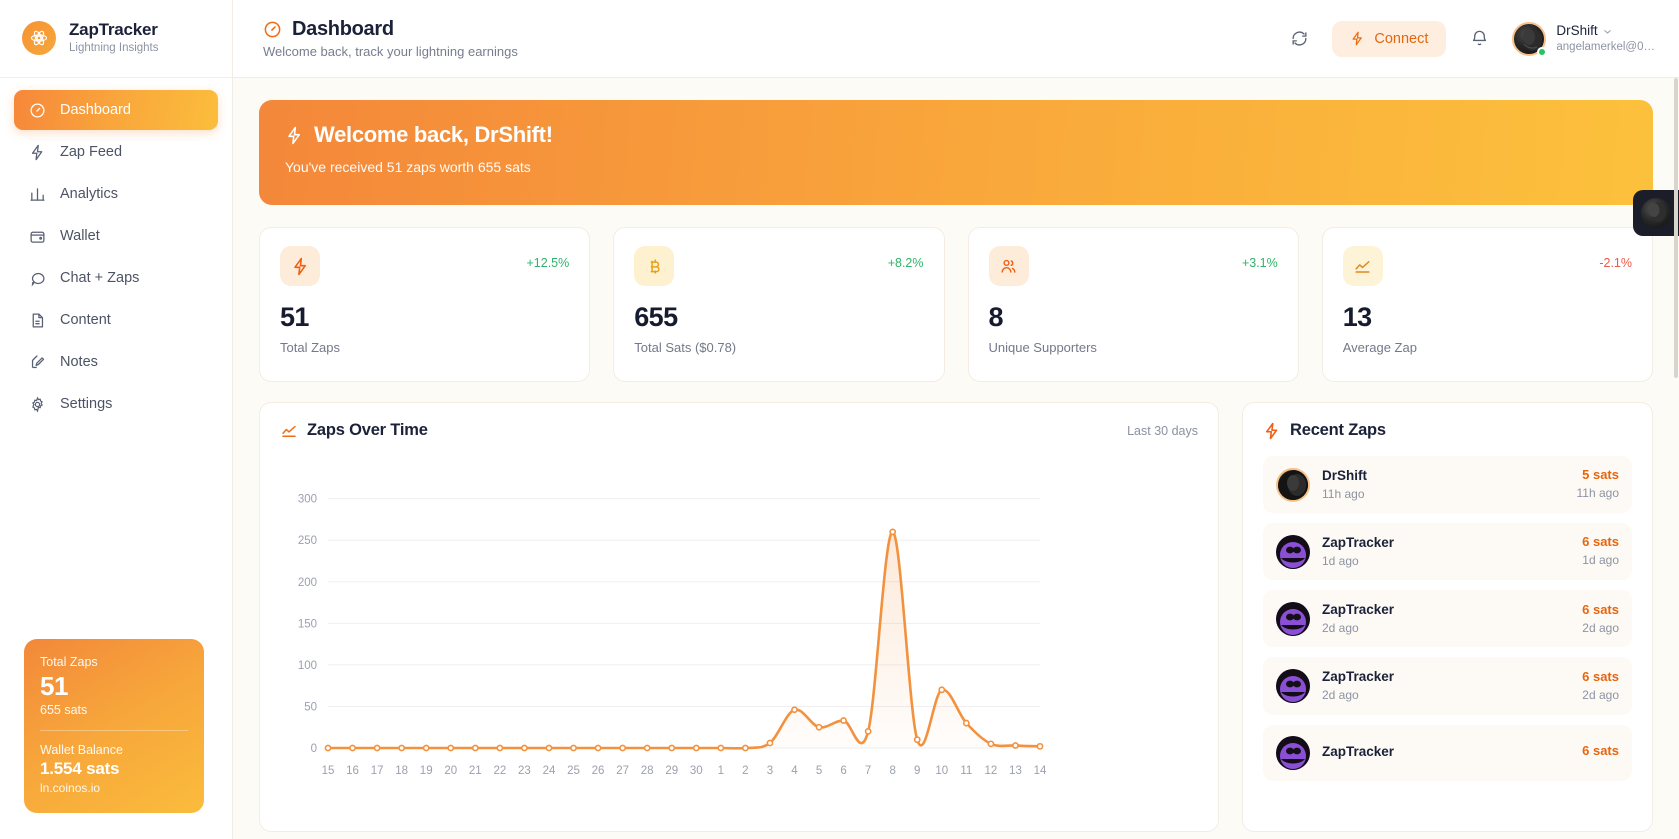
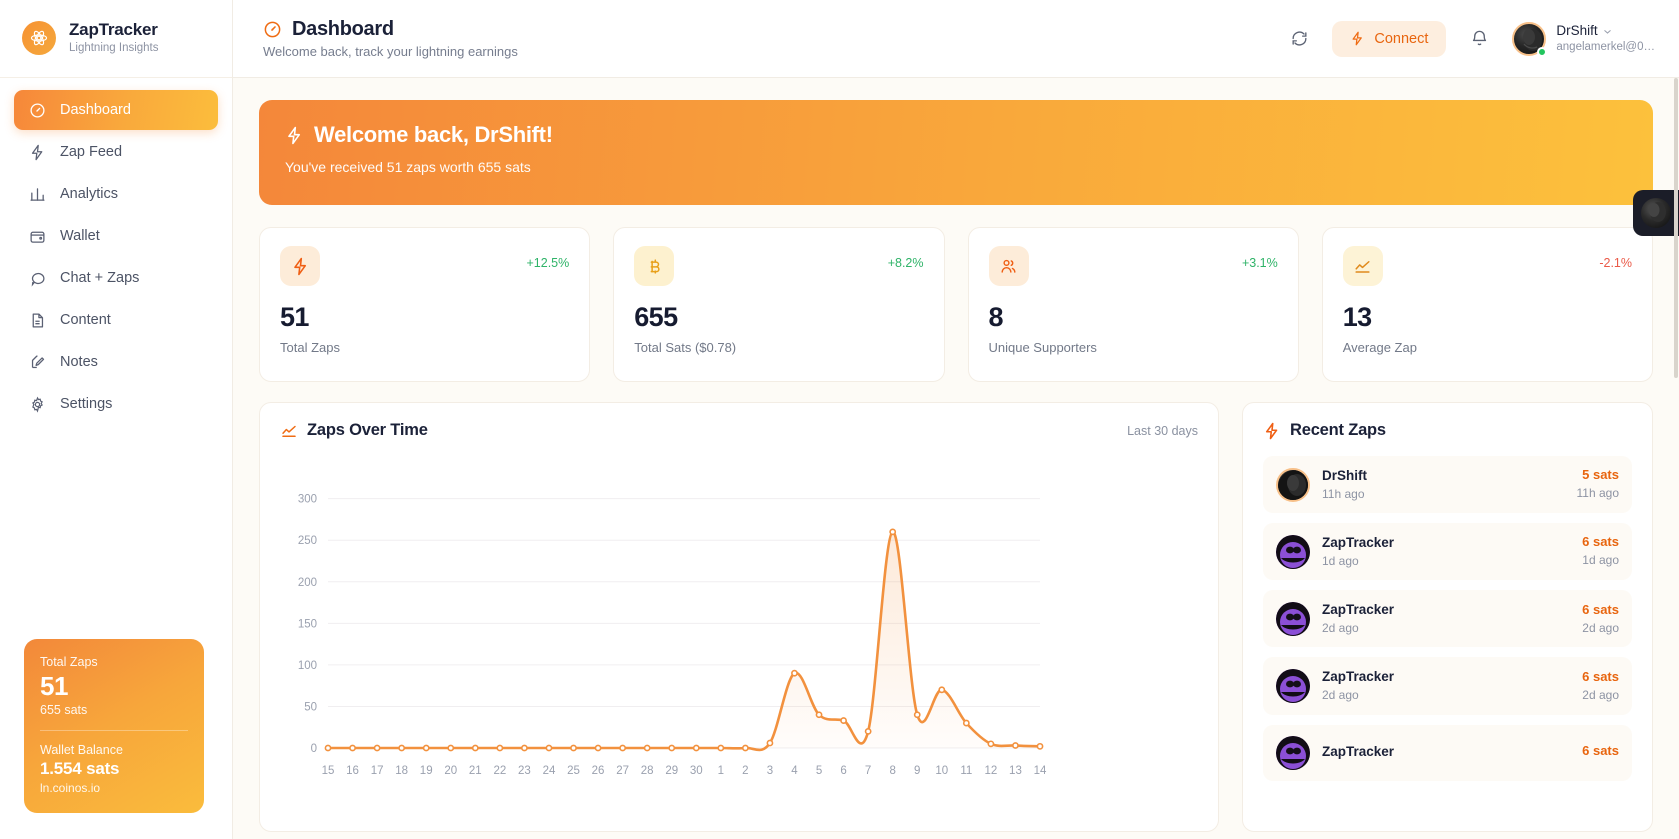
4: 50 -> 90
5: 20 -> 40
9: 10 -> 40
